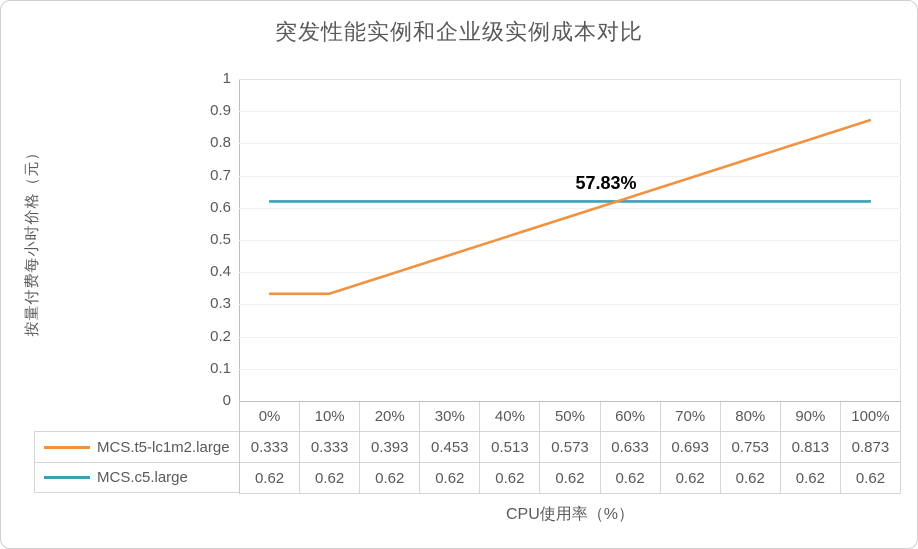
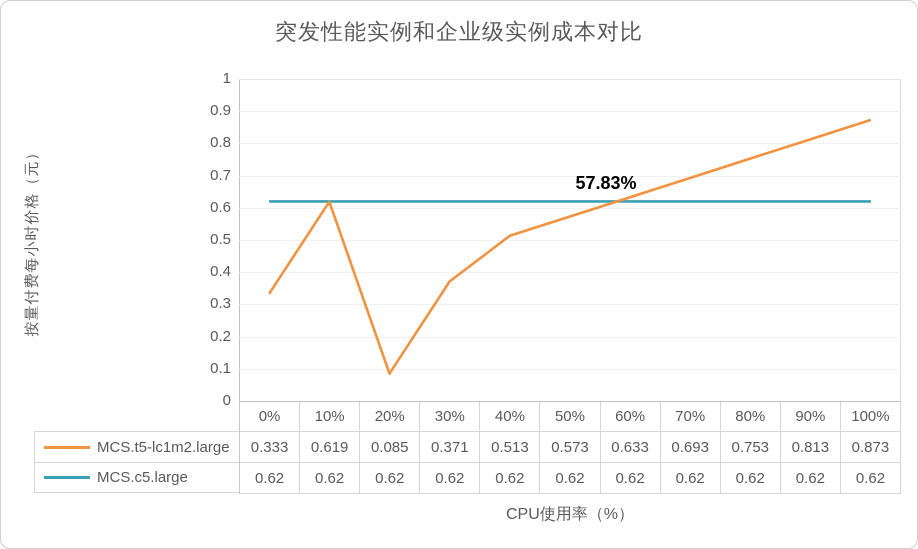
MCS.t5-lc1m2.large/10%: 0.333 -> 0.619
MCS.t5-lc1m2.large/20%: 0.393 -> 0.085
MCS.t5-lc1m2.large/30%: 0.453 -> 0.371
